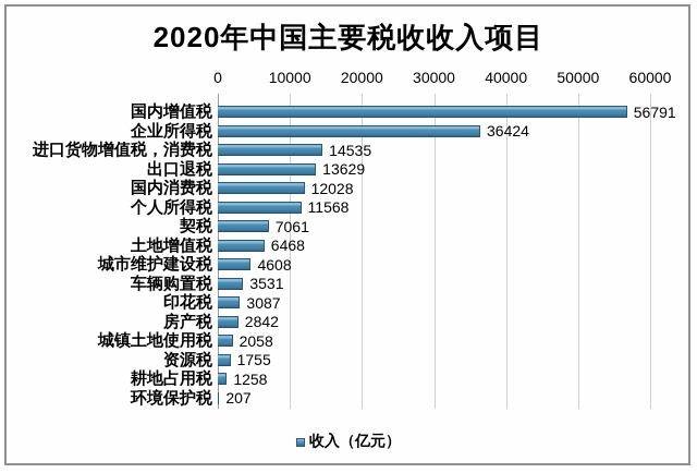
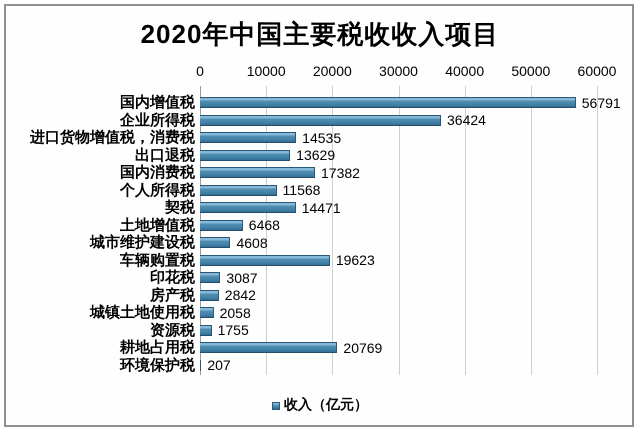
国内消费税: 12028 -> 17382
契税: 7061 -> 14471
车辆购置税: 3531 -> 19623
耕地占用税: 1258 -> 20769
